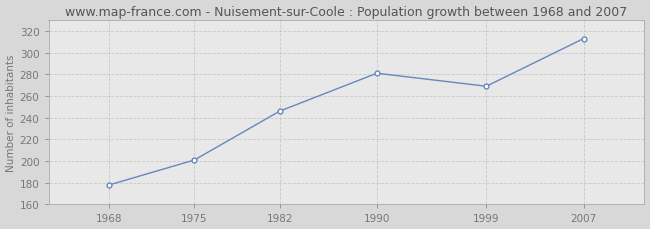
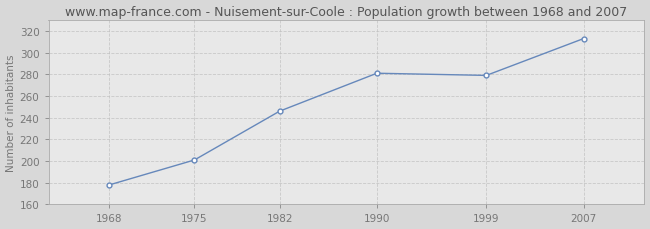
1999: 269 -> 279
